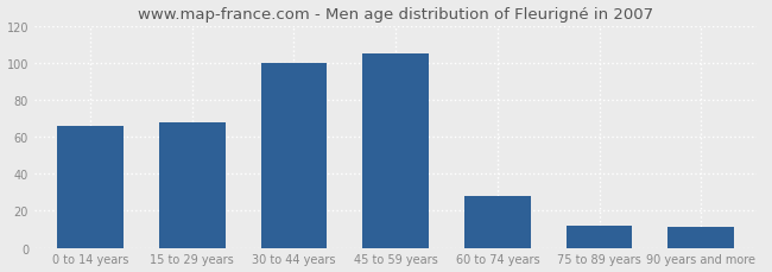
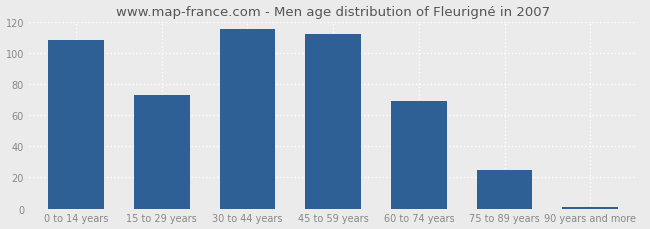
0 to 14 years: 66 -> 108
15 to 29 years: 68 -> 73
30 to 44 years: 100 -> 115
45 to 59 years: 105 -> 112
60 to 74 years: 28 -> 69
75 to 89 years: 12 -> 25
90 years and more: 11 -> 1
